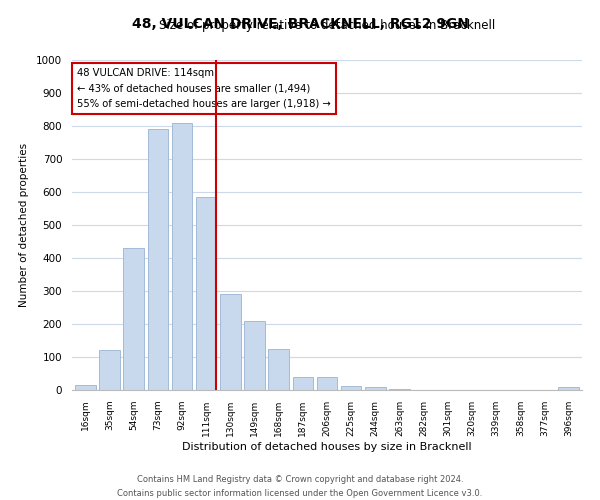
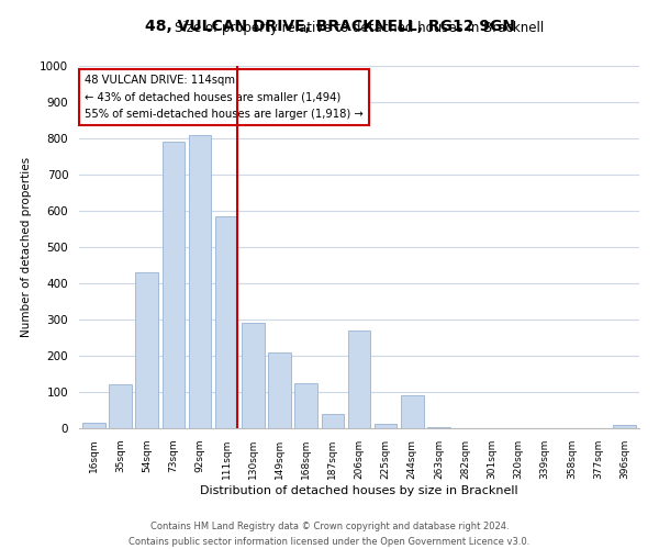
206sqm: 40 -> 270
244sqm: 8 -> 90
